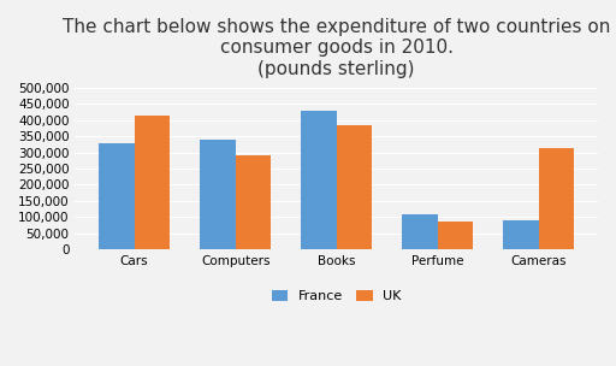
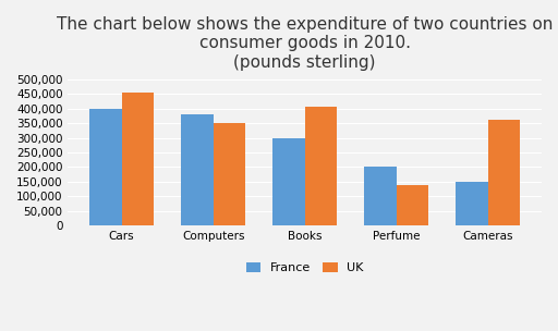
France/Cars: 330,000 -> 400,000
UK/Cars: 415,000 -> 455,000
France/Computers: 340,000 -> 380,000
UK/Computers: 290,000 -> 350,000
France/Books: 430,000 -> 300,000
UK/Books: 385,000 -> 408,000
France/Perfume: 110,000 -> 200,000
UK/Perfume: 85,000 -> 140,000
France/Cameras: 90,000 -> 150,000
UK/Cameras: 315,000 -> 360,000
